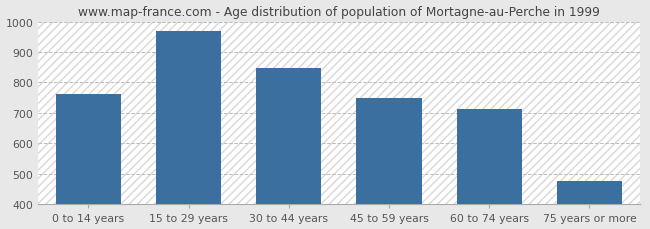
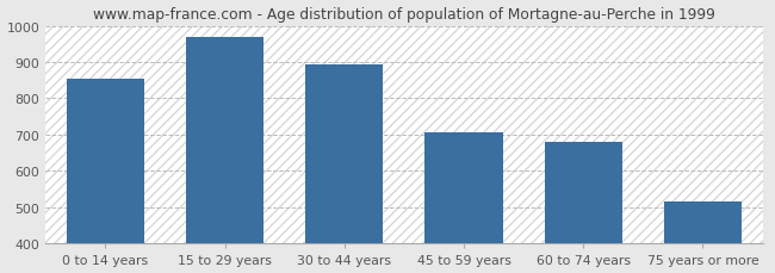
0 to 14 years: 762 -> 855
30 to 44 years: 847 -> 895
45 to 59 years: 750 -> 705
60 to 74 years: 712 -> 680
75 years or more: 477 -> 515
